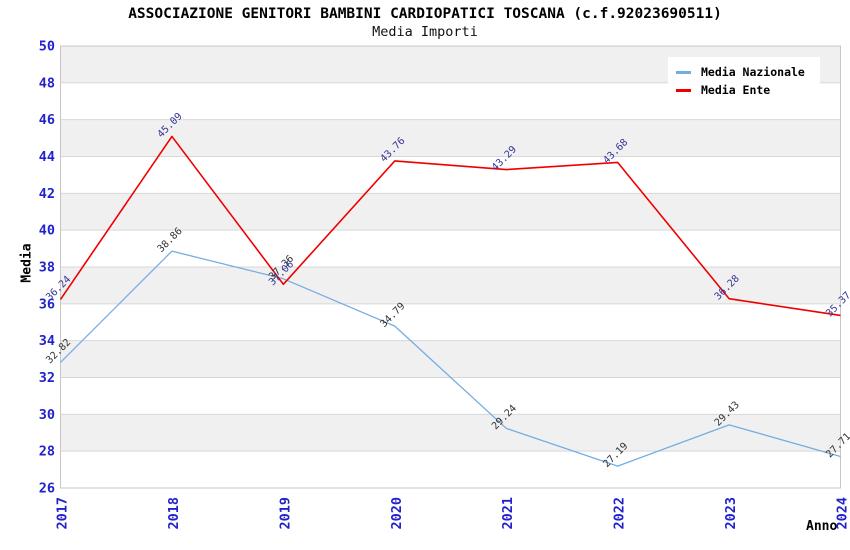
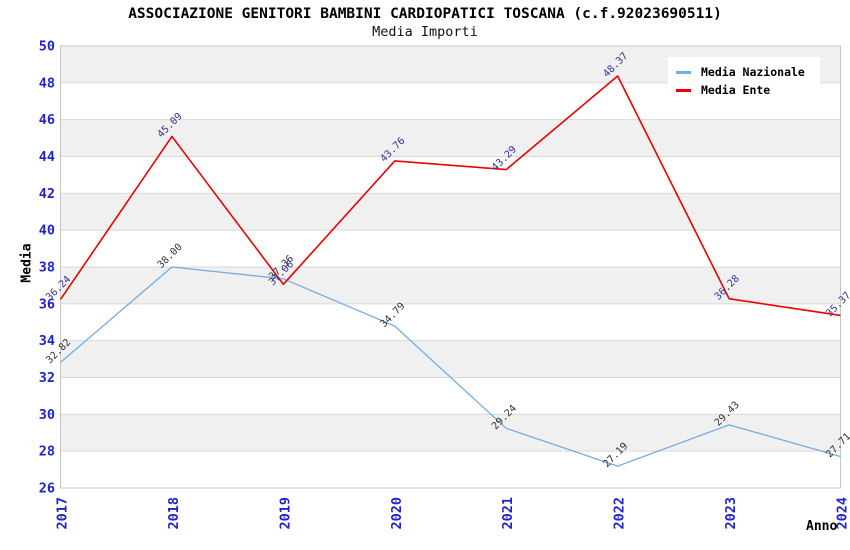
Media Nazionale/2018: 38.86 -> 38.00
Media Ente/2022: 43.68 -> 48.37
